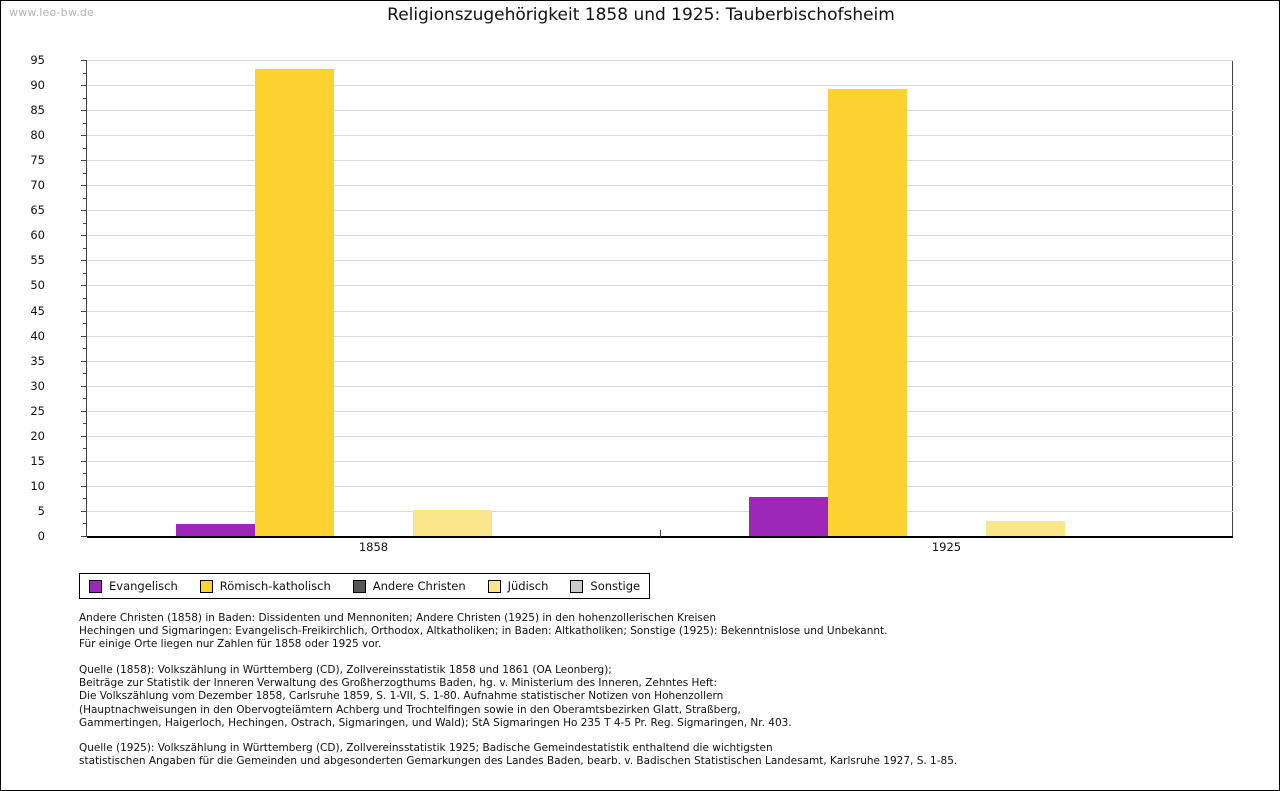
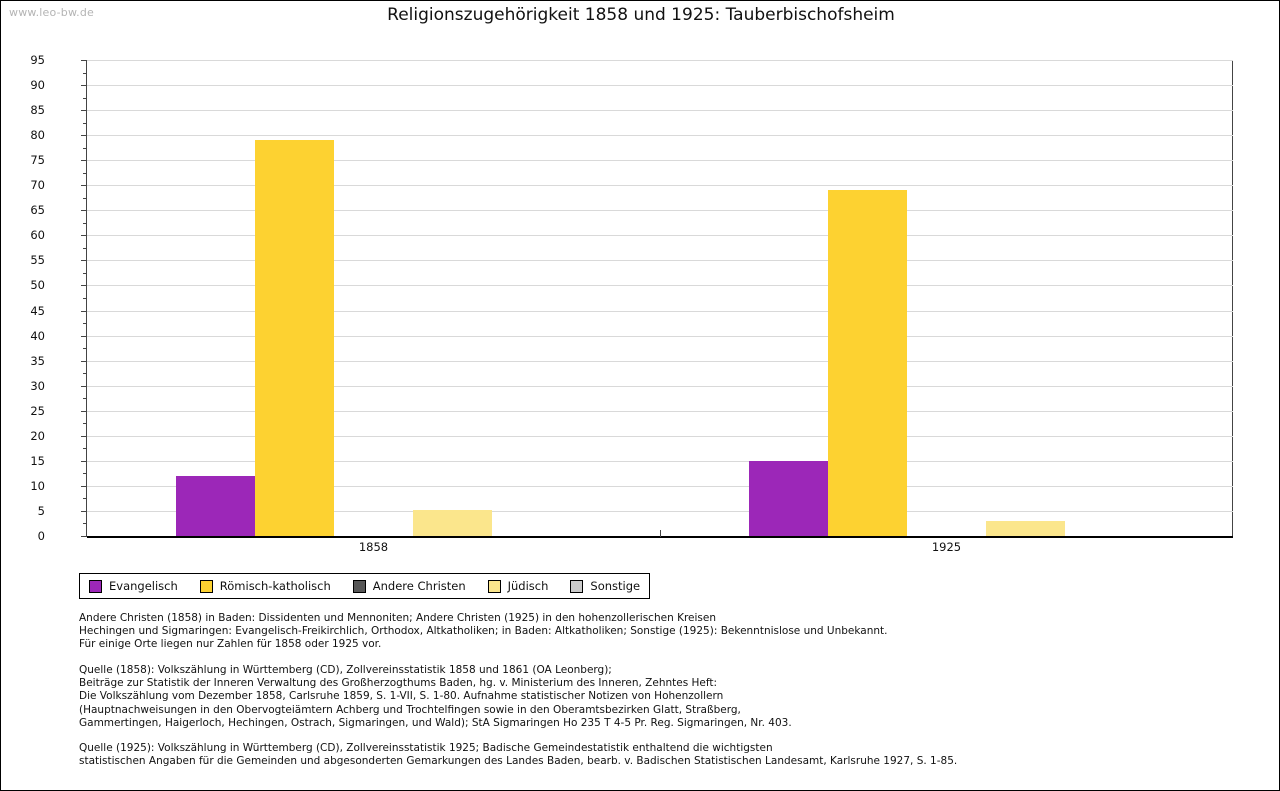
Evangelisch/1858: 2 -> 12
Römisch-katholisch/1858: 93 -> 79
Evangelisch/1925: 8 -> 15
Römisch-katholisch/1925: 89 -> 69
